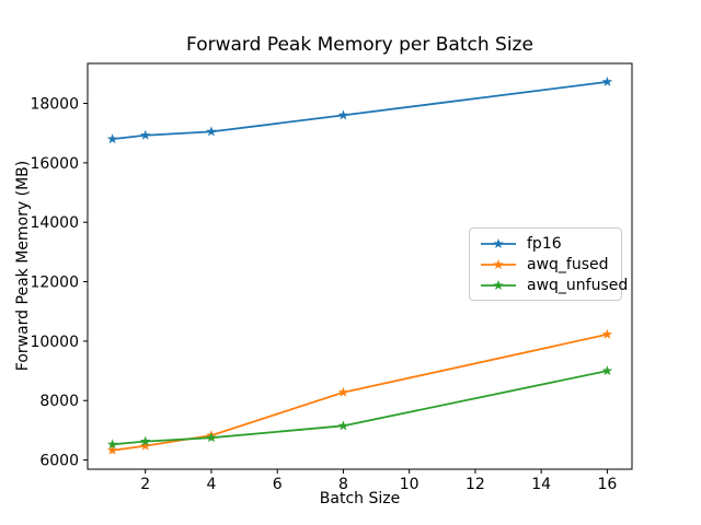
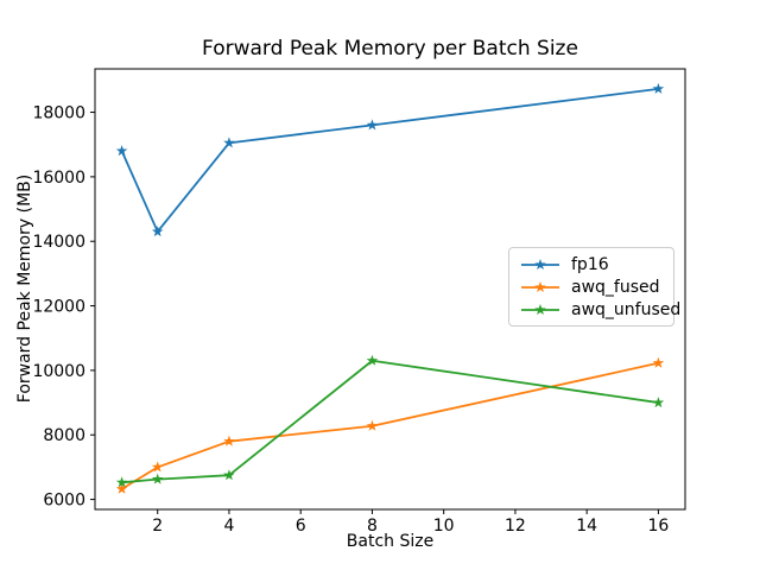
fp16/2: 16900 -> 14300
awq_fused/2: 6500 -> 7000
awq_fused/4: 6800 -> 7800
awq_unfused/8: 7200 -> 10300
